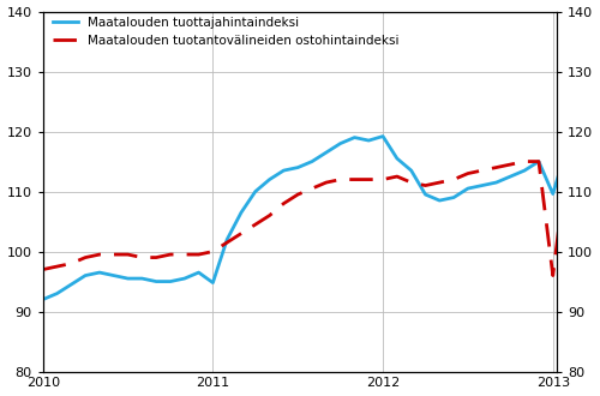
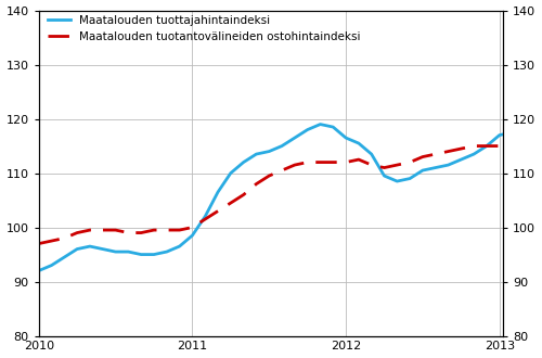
Maatalouden tuottajahintaindeksi/2011: 94.8 -> 98.5
Maatalouden tuottajahintaindeksi/2012: 119.2 -> 116.5
Maatalouden tuottajahintaindeksi/2013: 109.6 -> 117.0
Maatalouden tuotantovälineiden ostohintaindeksi/2013: 96.0 -> 115.0
